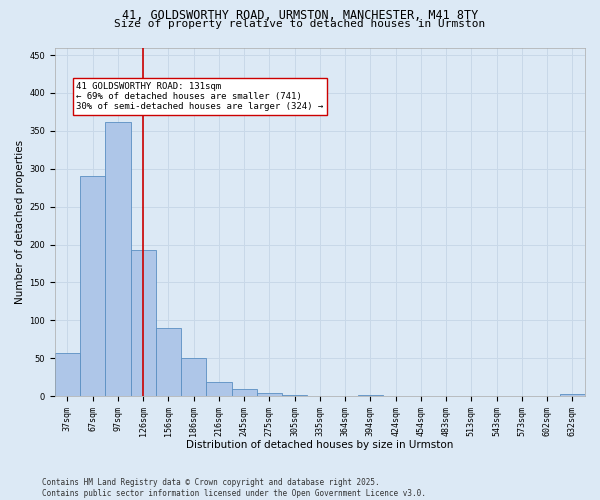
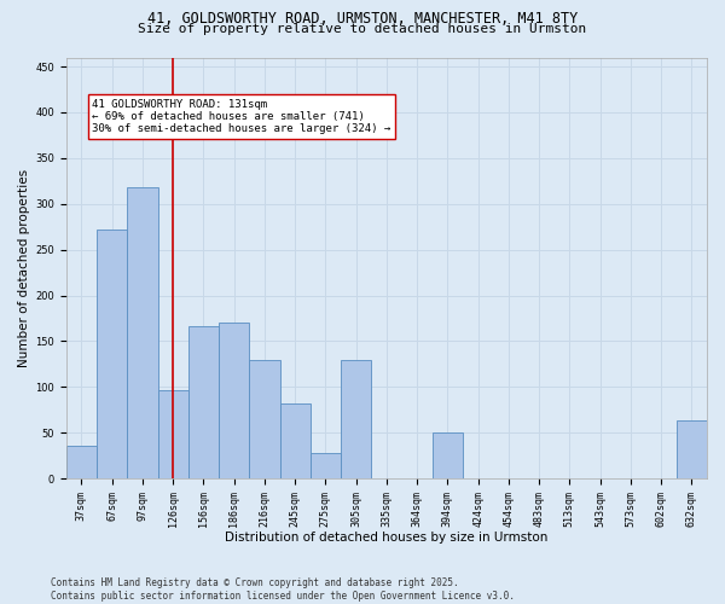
37sqm: 57 -> 36
67sqm: 290 -> 272
97sqm: 362 -> 318
126sqm: 193 -> 96
156sqm: 90 -> 166
186sqm: 50 -> 170
216sqm: 19 -> 130
245sqm: 9 -> 82
275sqm: 4 -> 28
305sqm: 1 -> 130
394sqm: 2 -> 50
632sqm: 3 -> 64
